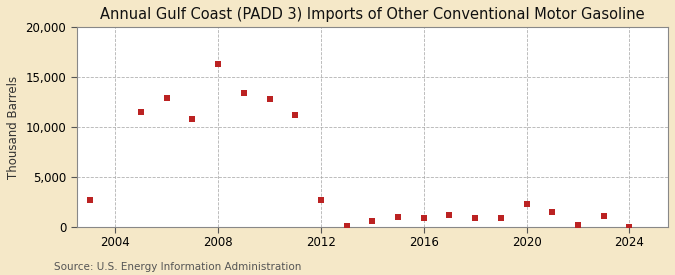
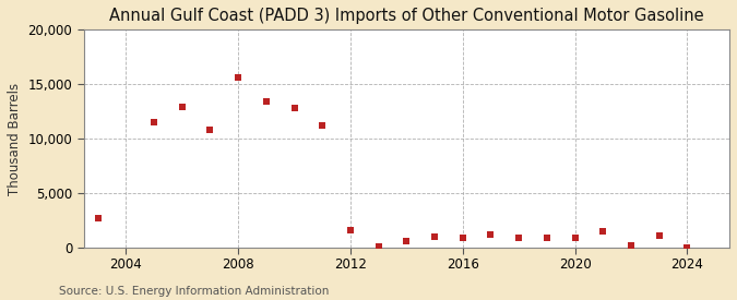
2008: 16,300 -> 15,600
2012: 2,700 -> 1,600
2020: 2,300 -> 900
